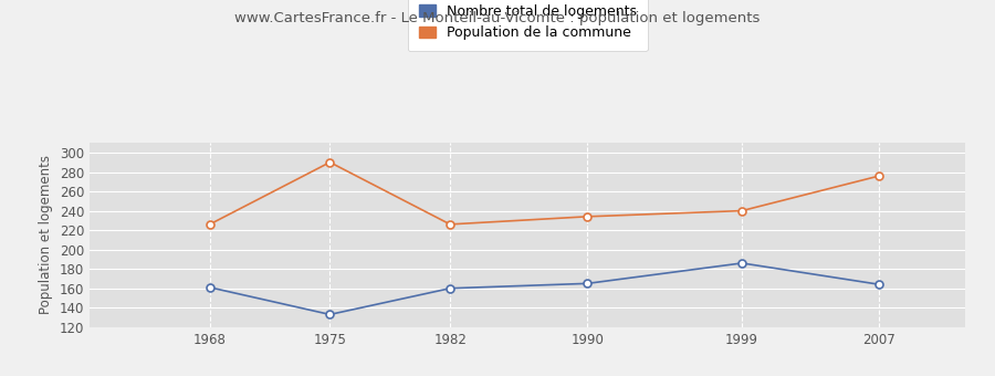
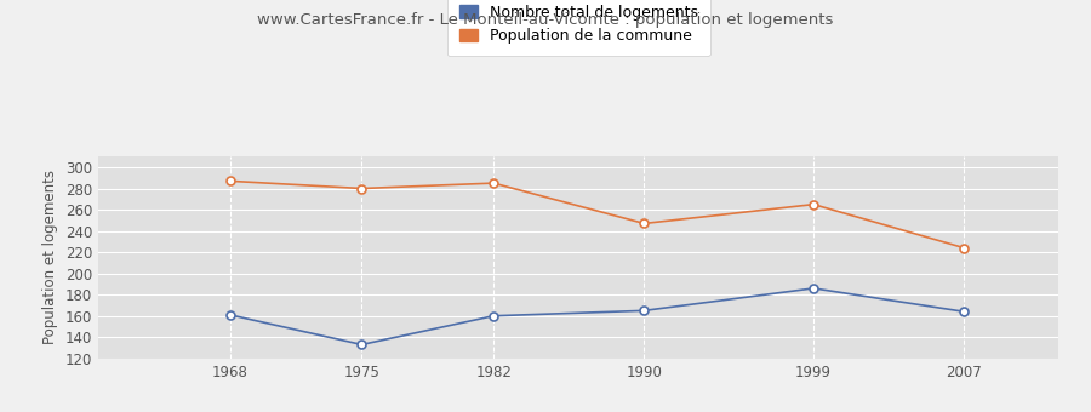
Population de la commune/1968: 226 -> 287
Population de la commune/1975: 290 -> 280
Population de la commune/1982: 226 -> 285
Population de la commune/1990: 234 -> 247
Population de la commune/1999: 240 -> 265
Population de la commune/2007: 276 -> 224
